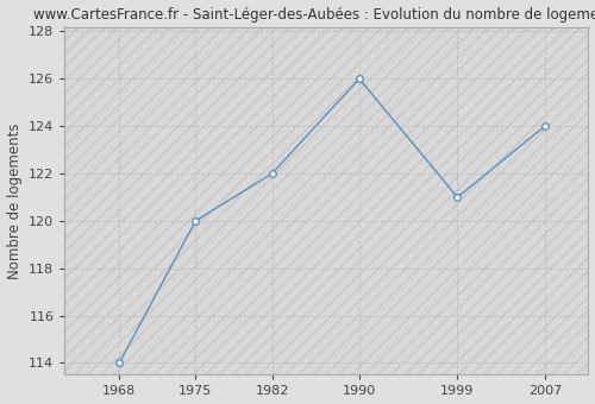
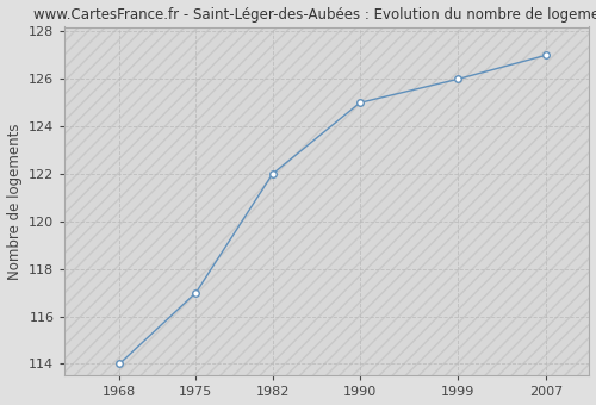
1975: 120 -> 117
1990: 126 -> 125
1999: 121 -> 126
2007: 124 -> 127
